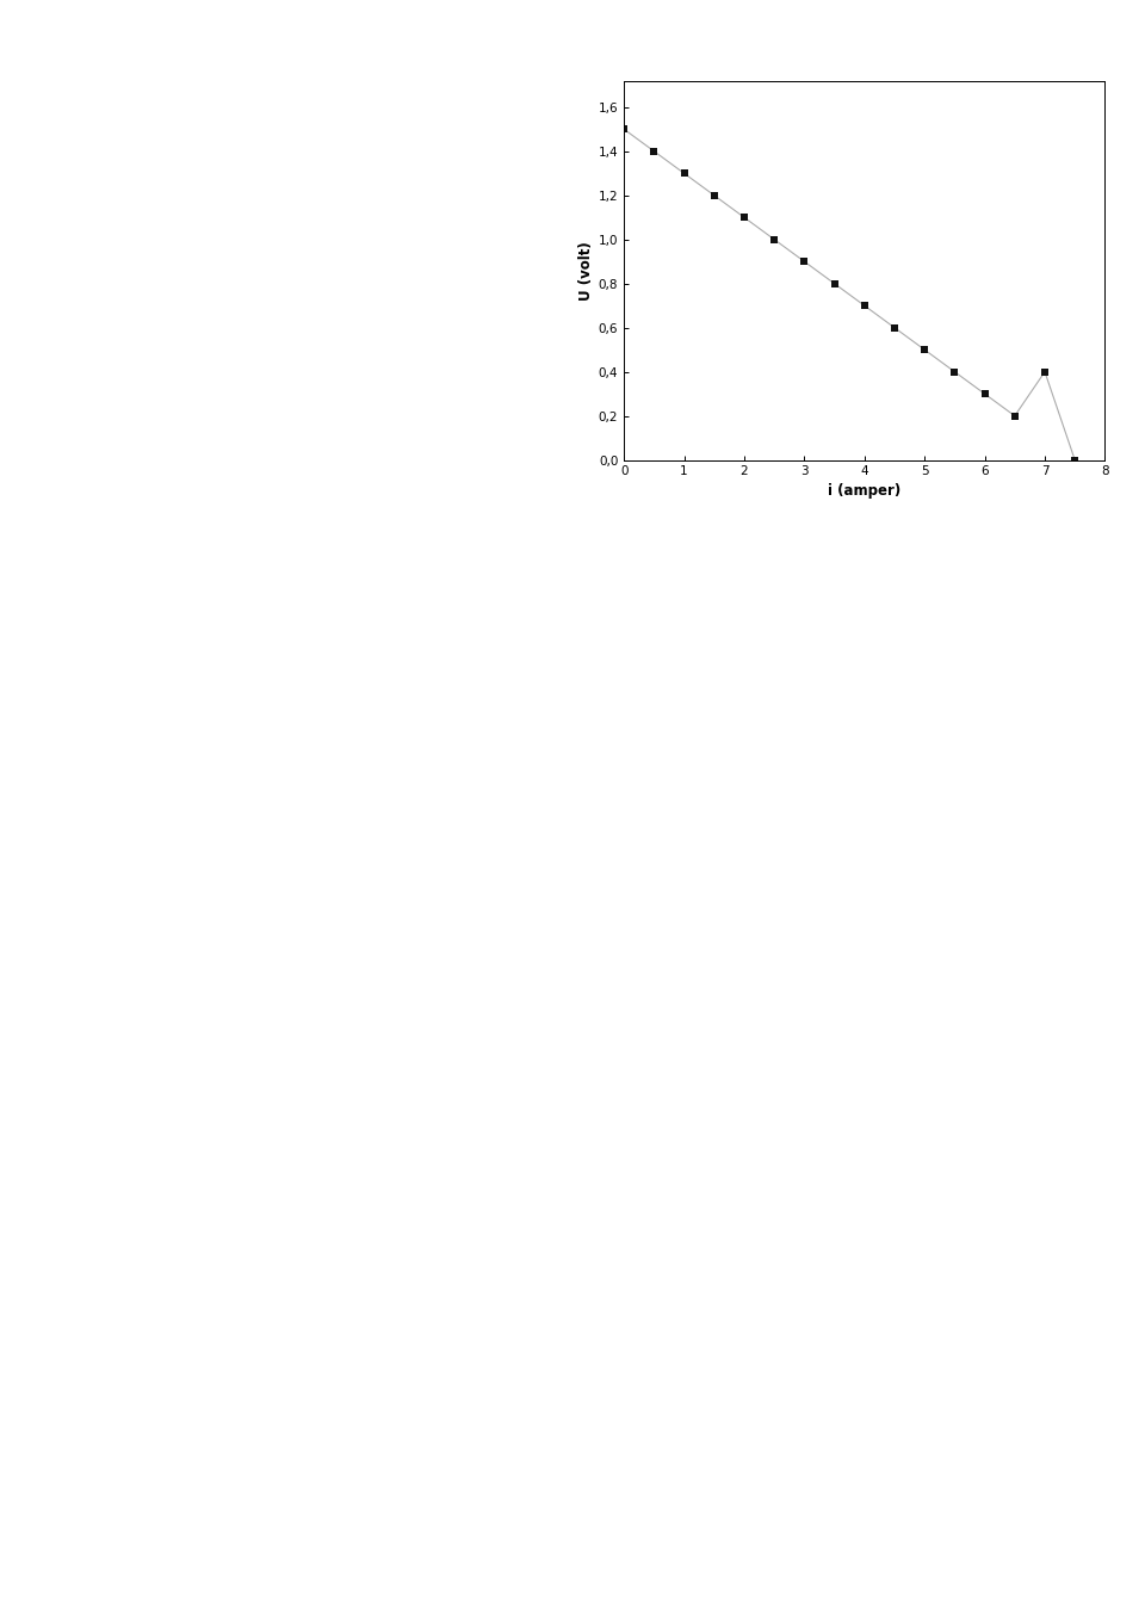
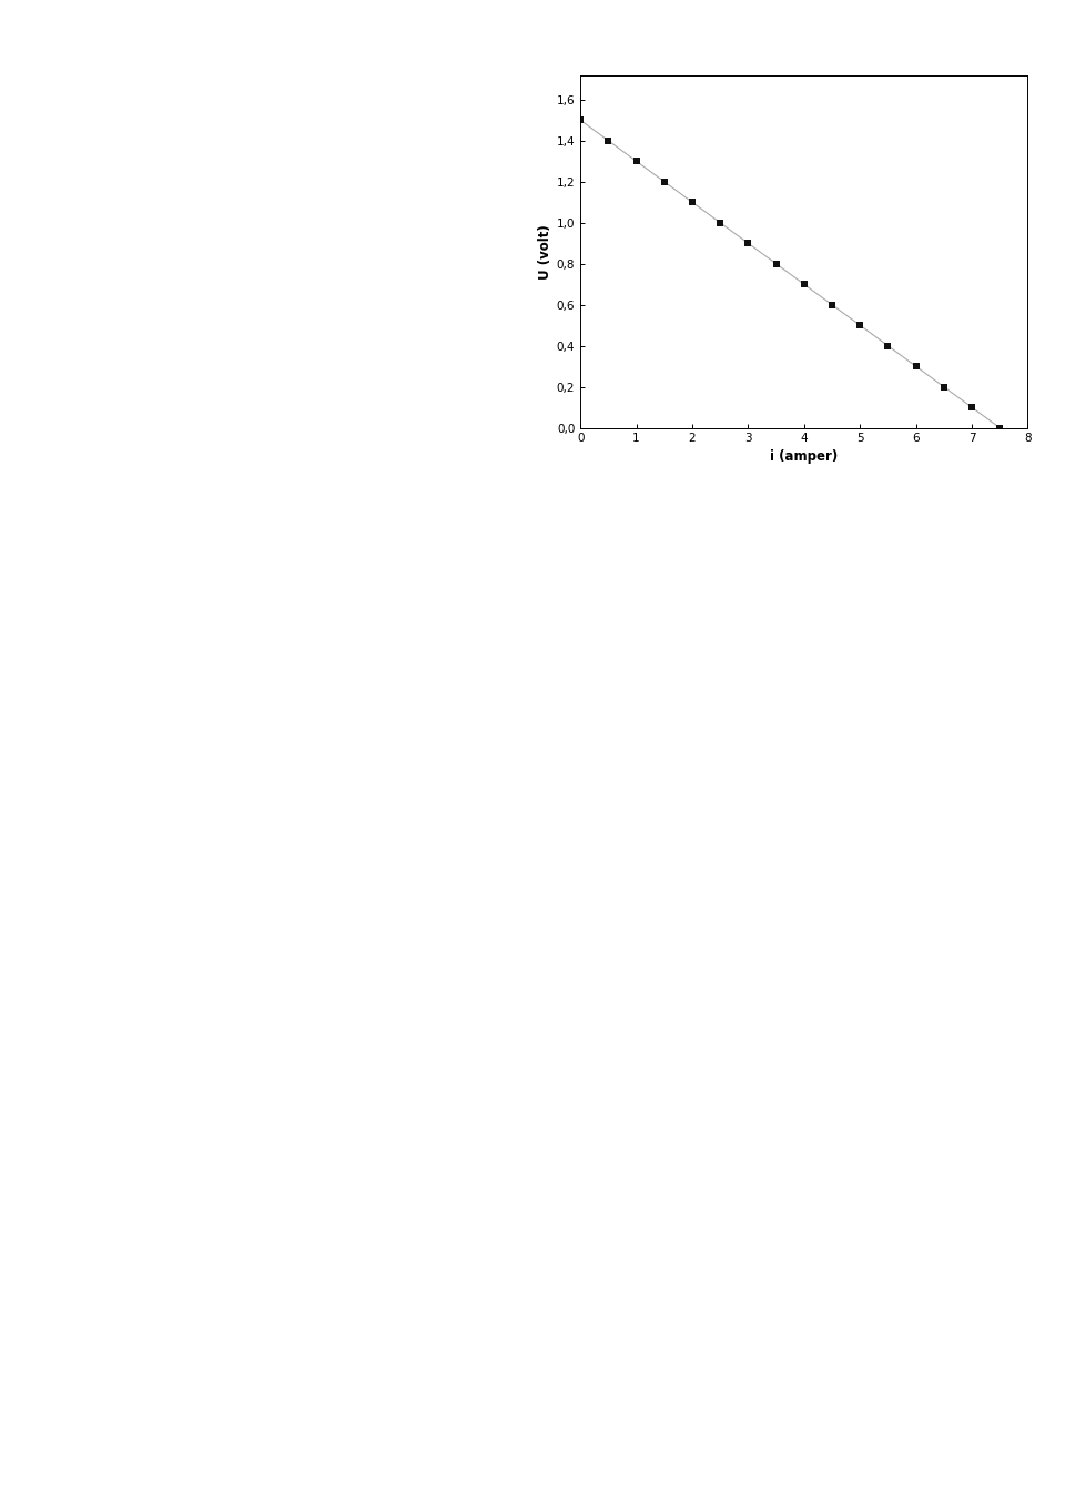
7: 0,4 -> 0,1
